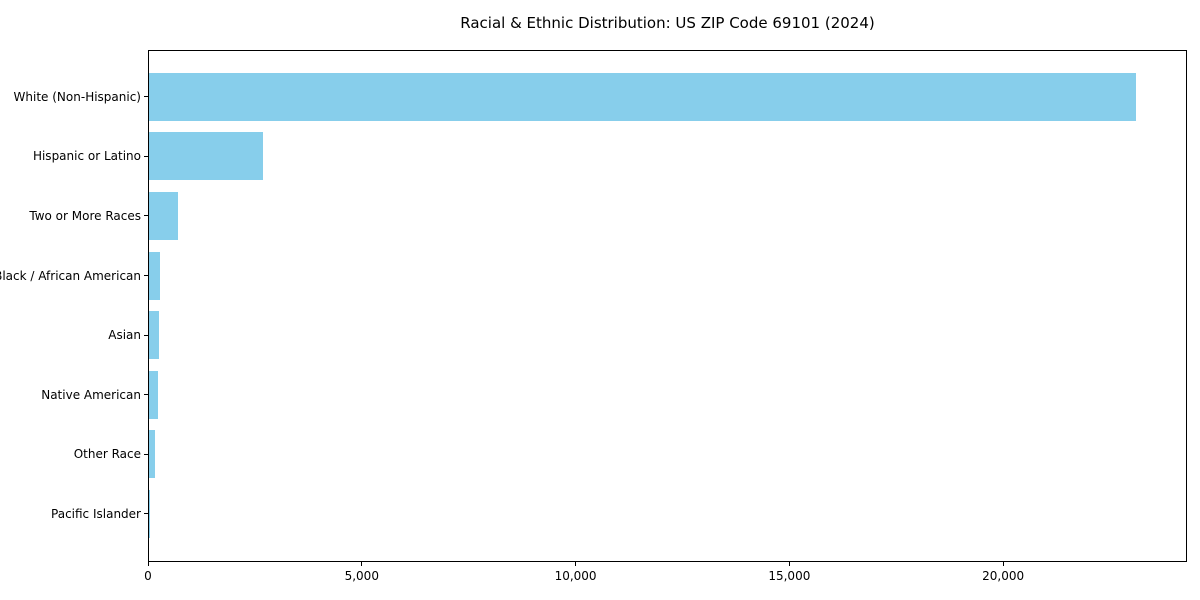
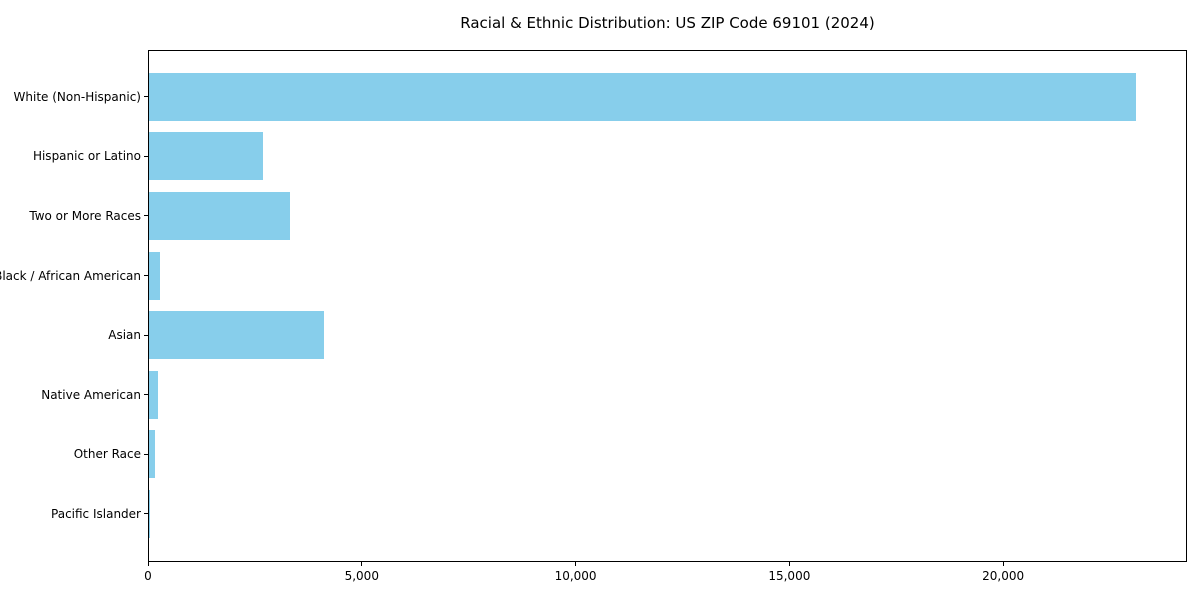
Two or More Races: 700 -> 3300
Asian: 200 -> 4100
